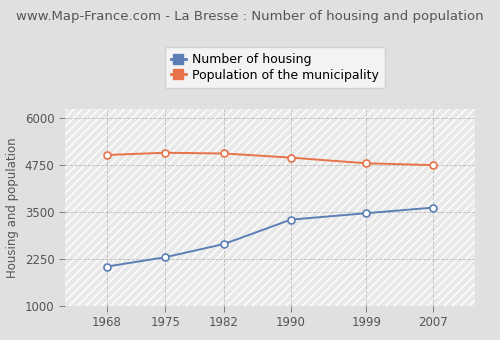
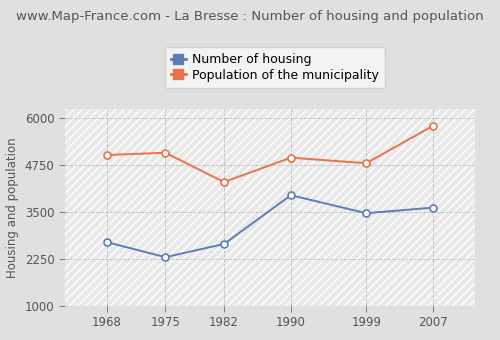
Number of housing/1968: 2050 -> 2700
Population of the municipality/1982: 5060 -> 4300
Number of housing/1990: 3300 -> 3950
Population of the municipality/2007: 4750 -> 5800
